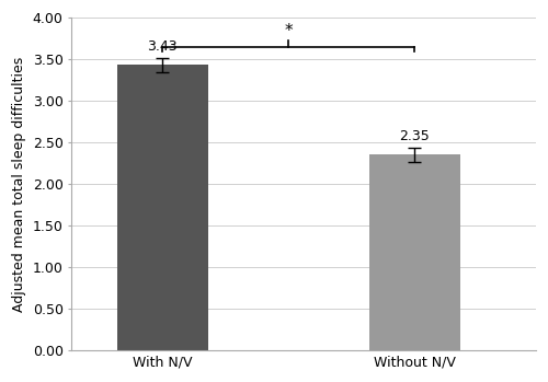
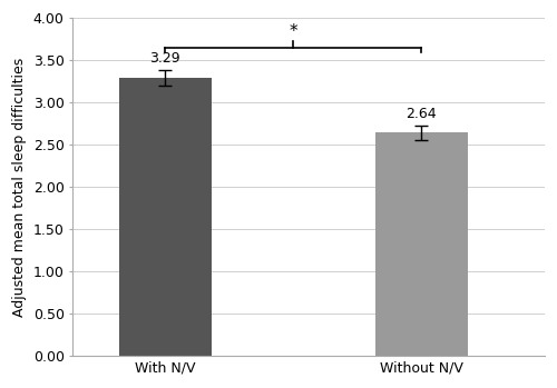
With N/V: 3.43 -> 3.29
Without N/V: 2.35 -> 2.64
